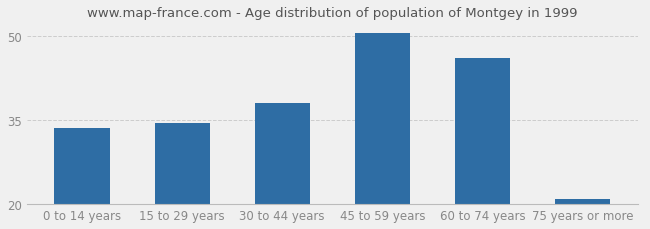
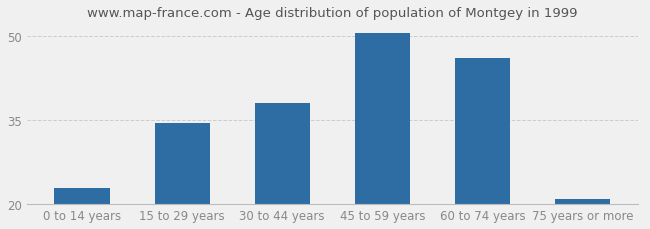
0 to 14 years: 33.5 -> 22.8
